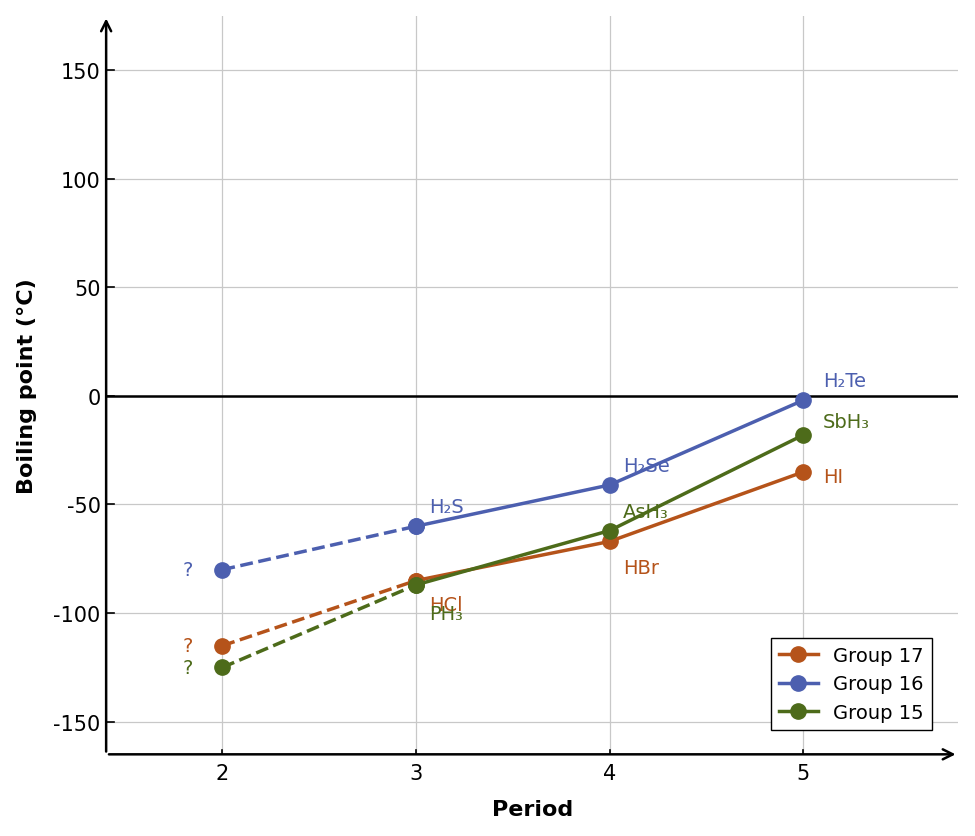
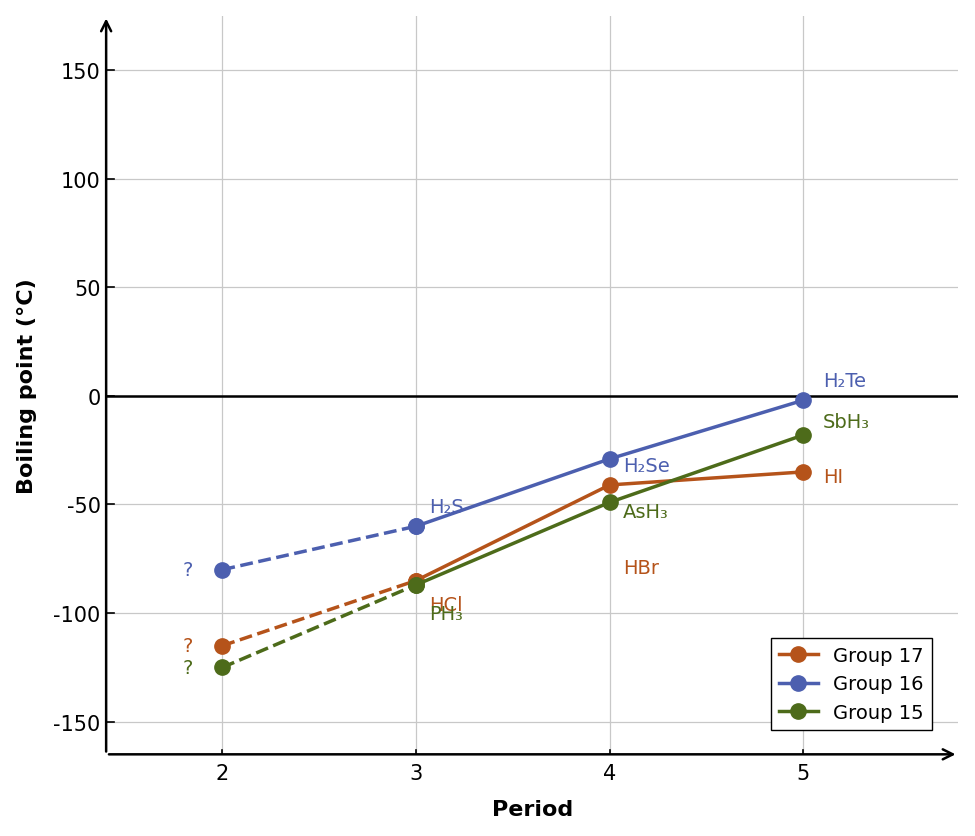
Group 17/4: -67 -> -41
Group 16/4: -41 -> -29
Group 15/4: -62 -> -49
